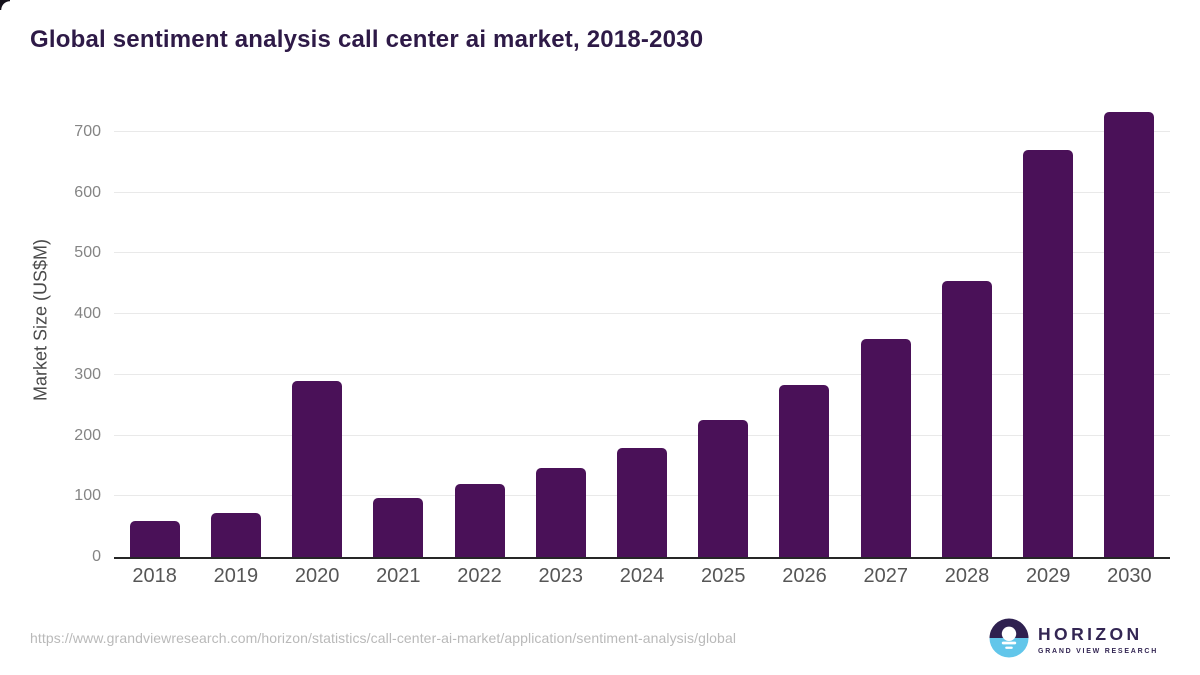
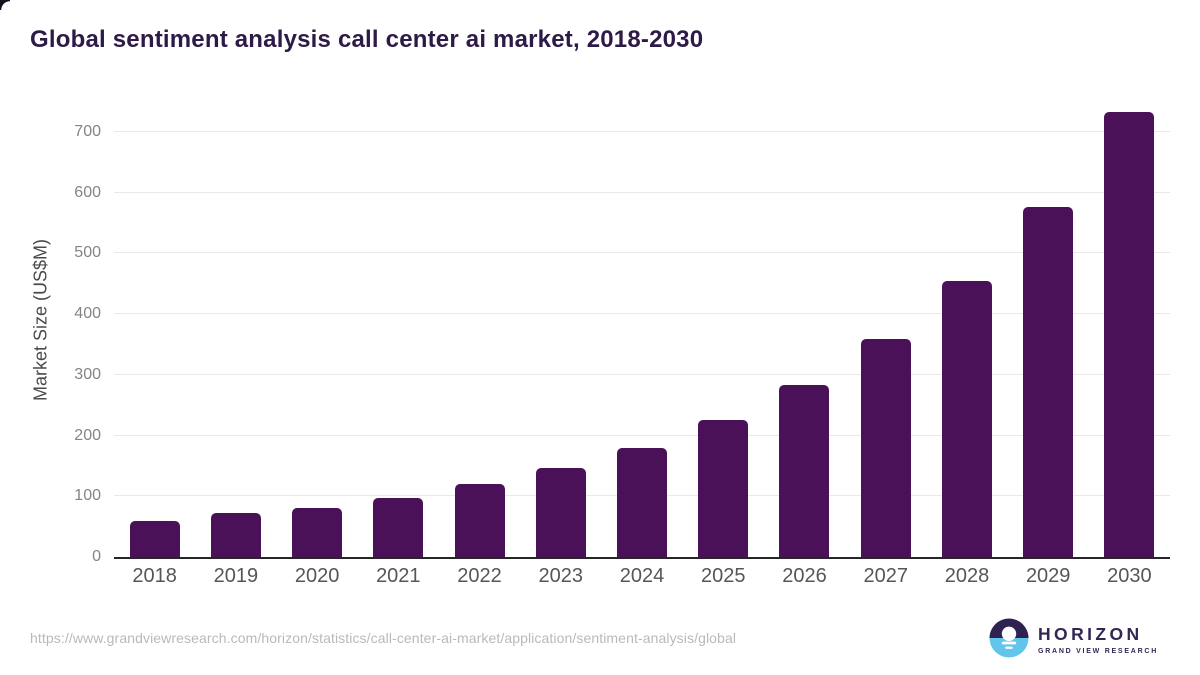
2020: 290 -> 80
2029: 670 -> 580
